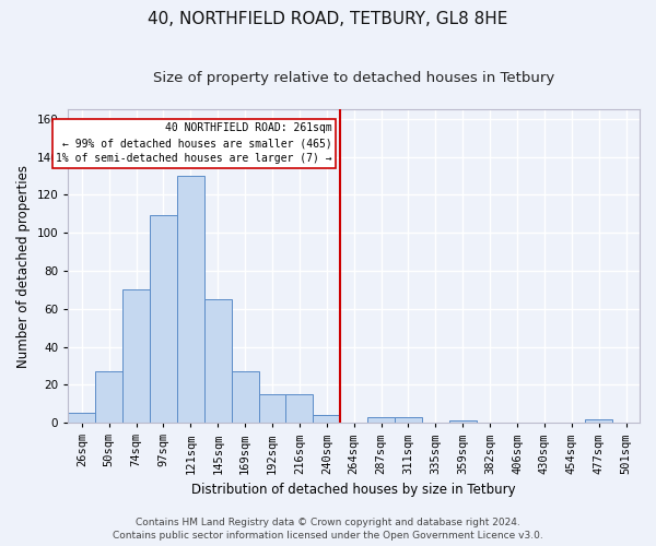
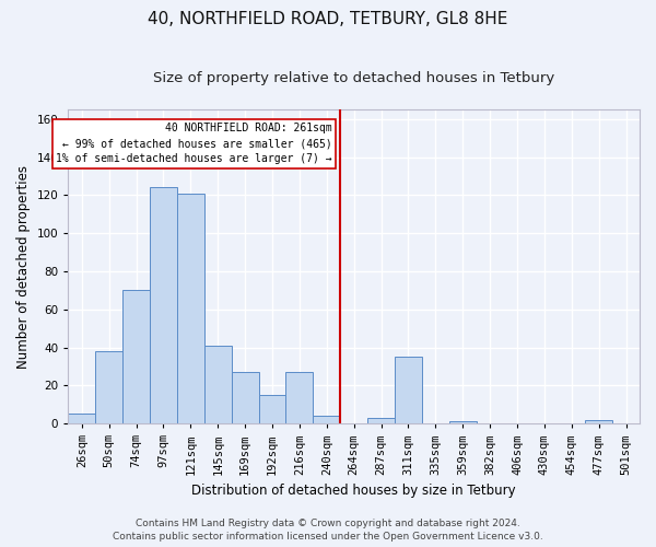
50sqm: 27 -> 38
97sqm: 109 -> 124
121sqm: 130 -> 121
145sqm: 65 -> 41
216sqm: 15 -> 27
311sqm: 3 -> 35
